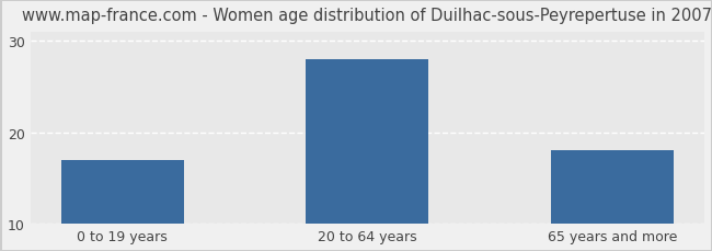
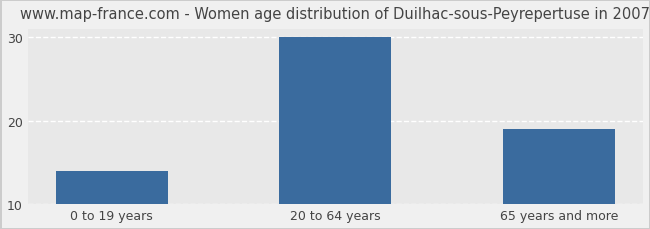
0 to 19 years: 17 -> 14
20 to 64 years: 28 -> 30
65 years and more: 18 -> 19
